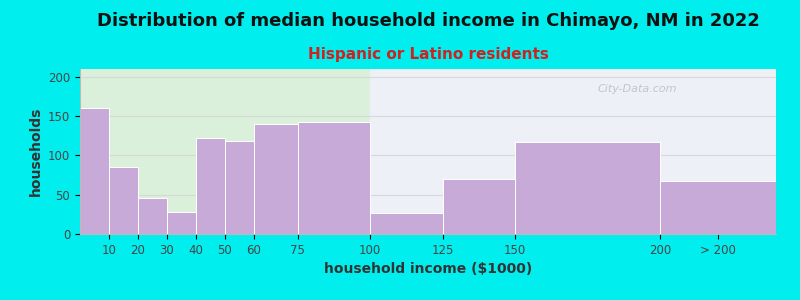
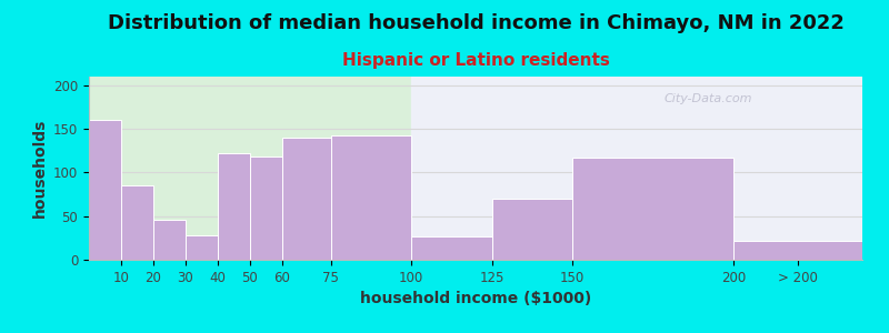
> 200: 68 -> 22
